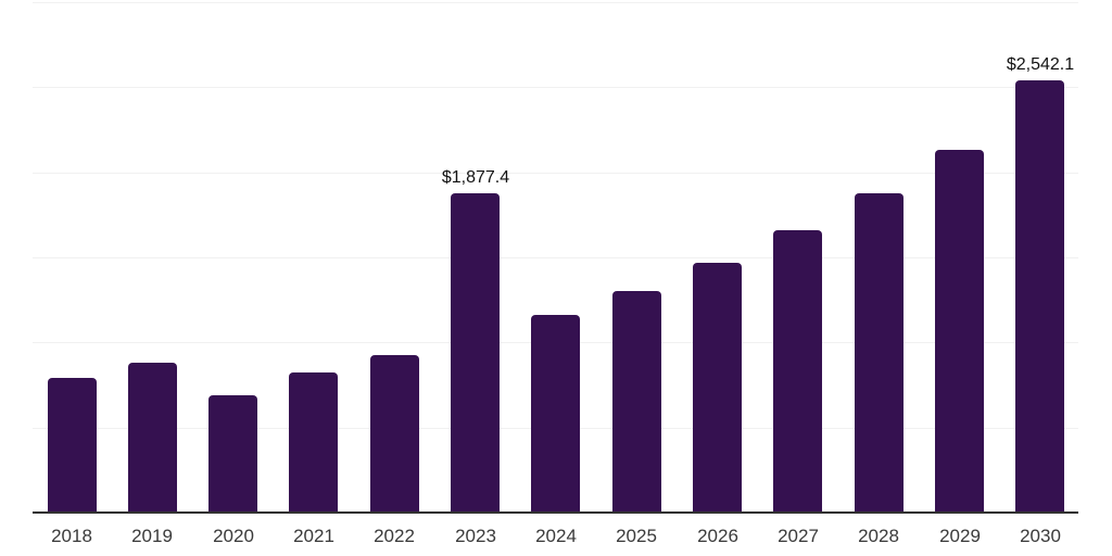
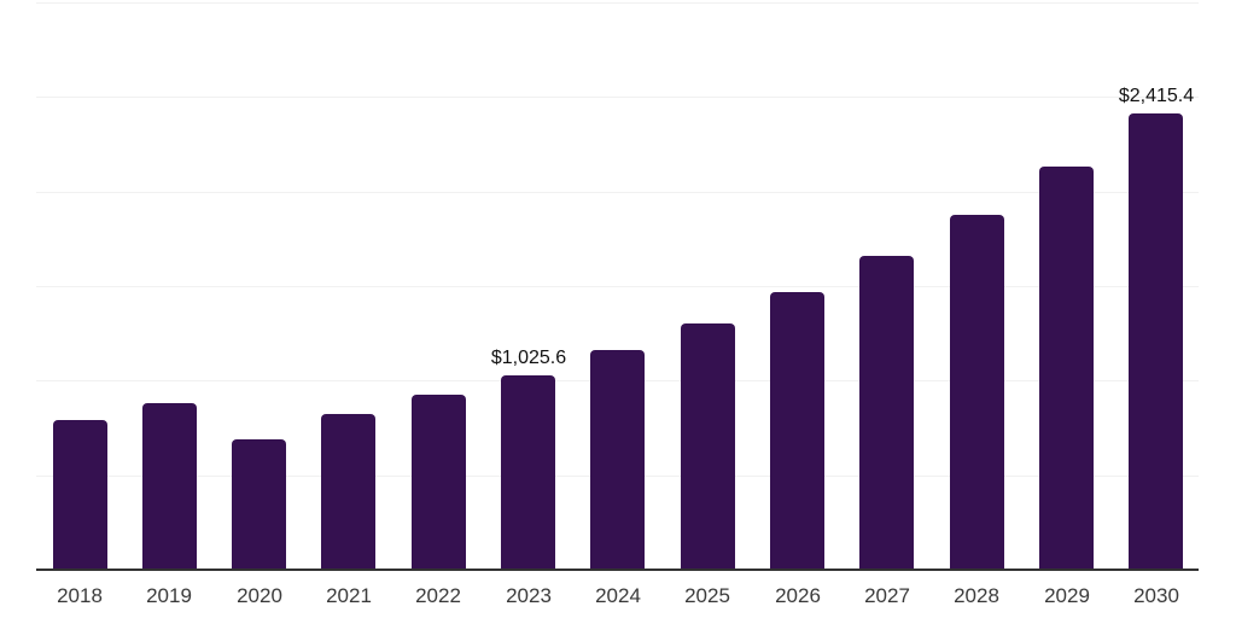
2023: $1,877.4 -> $1,025.6
2030: $2,542.1 -> $2,415.4
